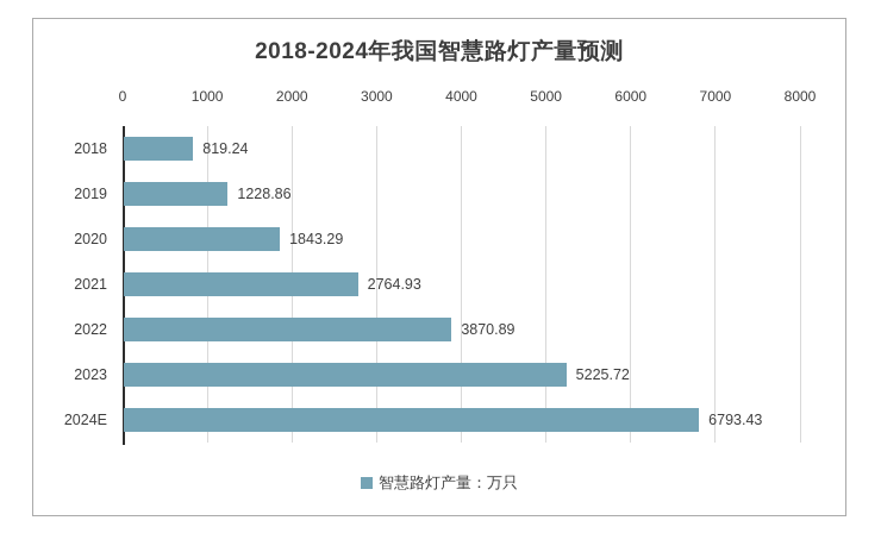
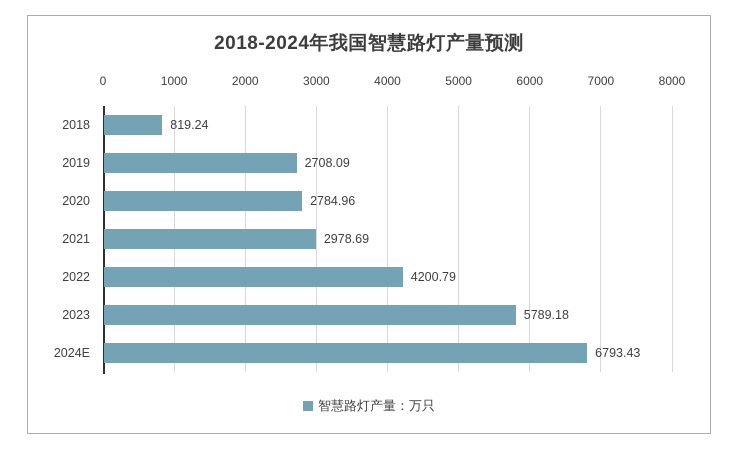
2019: 1228.86 -> 2708.09
2020: 1843.29 -> 2784.96
2021: 2764.93 -> 2978.69
2022: 3870.89 -> 4200.79
2023: 5225.72 -> 5789.18
